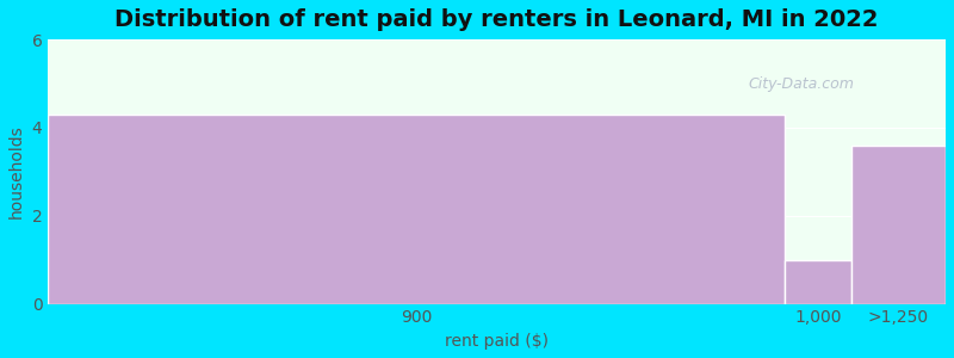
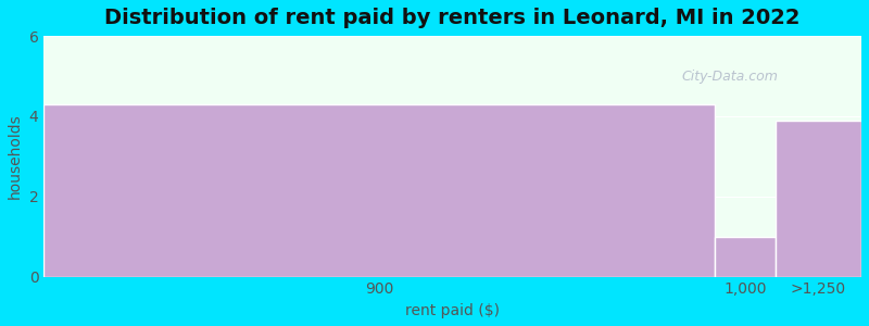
>1,250: 3.6 -> 3.9
